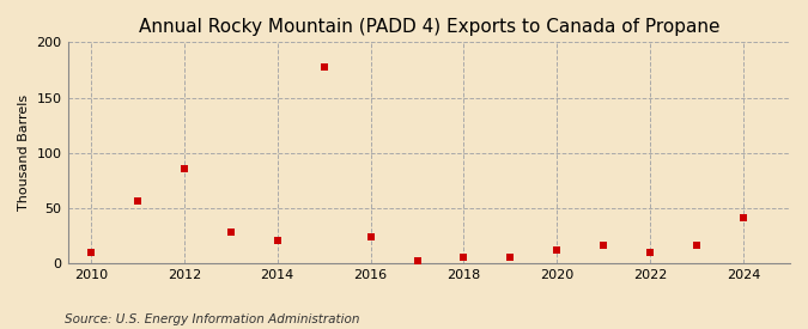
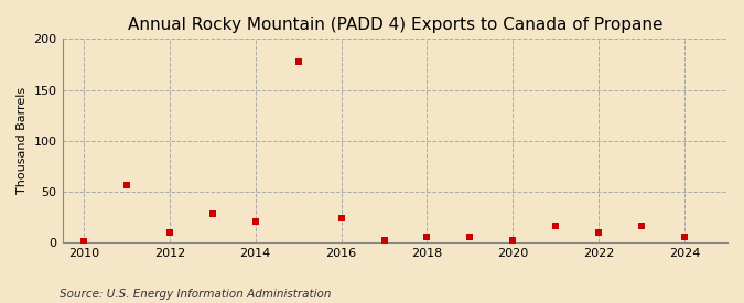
2010: 10 -> 2
2012: 86 -> 10
2020: 12 -> 3
2024: 42 -> 6
